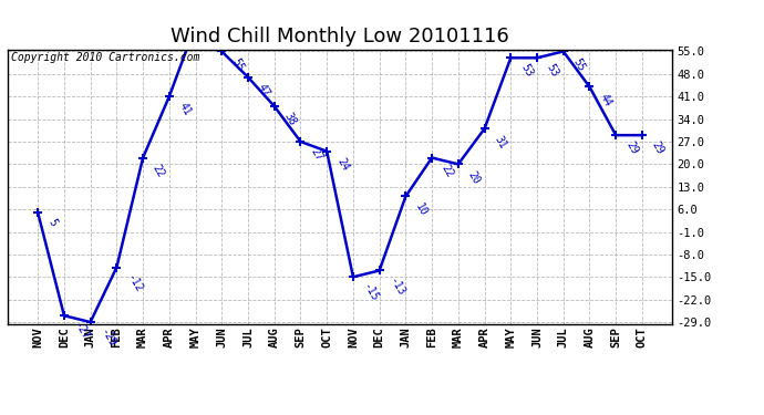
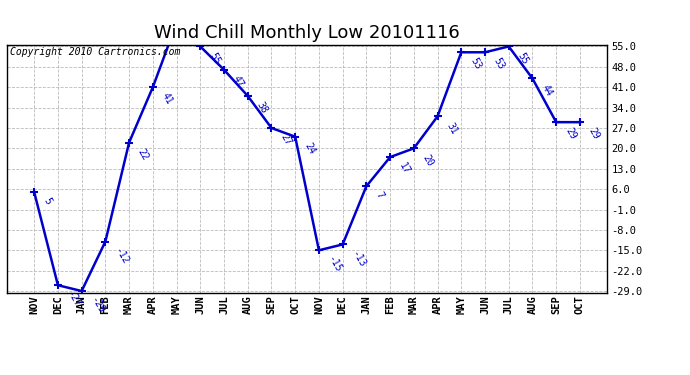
JAN: 10 -> 7
FEB: 22 -> 17
